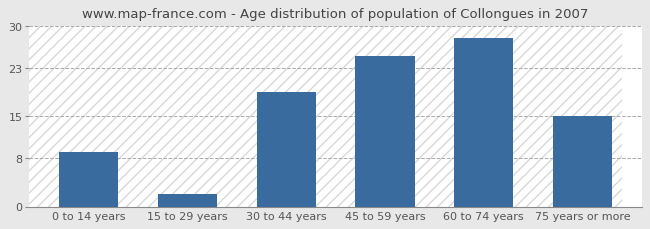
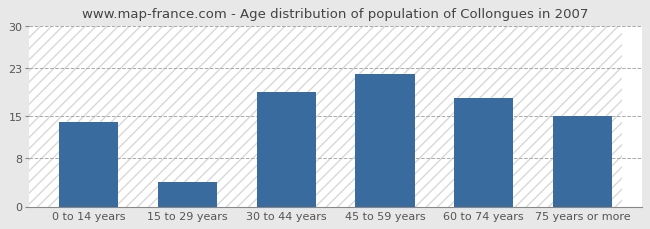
0 to 14 years: 9 -> 14
15 to 29 years: 2 -> 4
45 to 59 years: 25 -> 22
60 to 74 years: 28 -> 18
